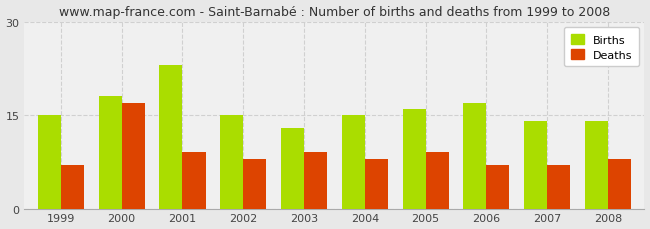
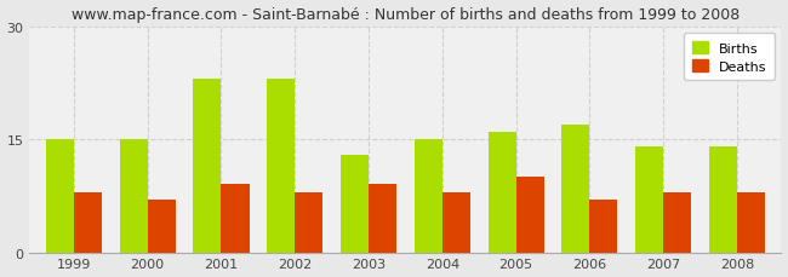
Deaths/1999: 7 -> 8
Births/2000: 18 -> 15
Deaths/2000: 17 -> 7
Births/2002: 15 -> 23
Deaths/2005: 9 -> 10
Deaths/2007: 7 -> 8
